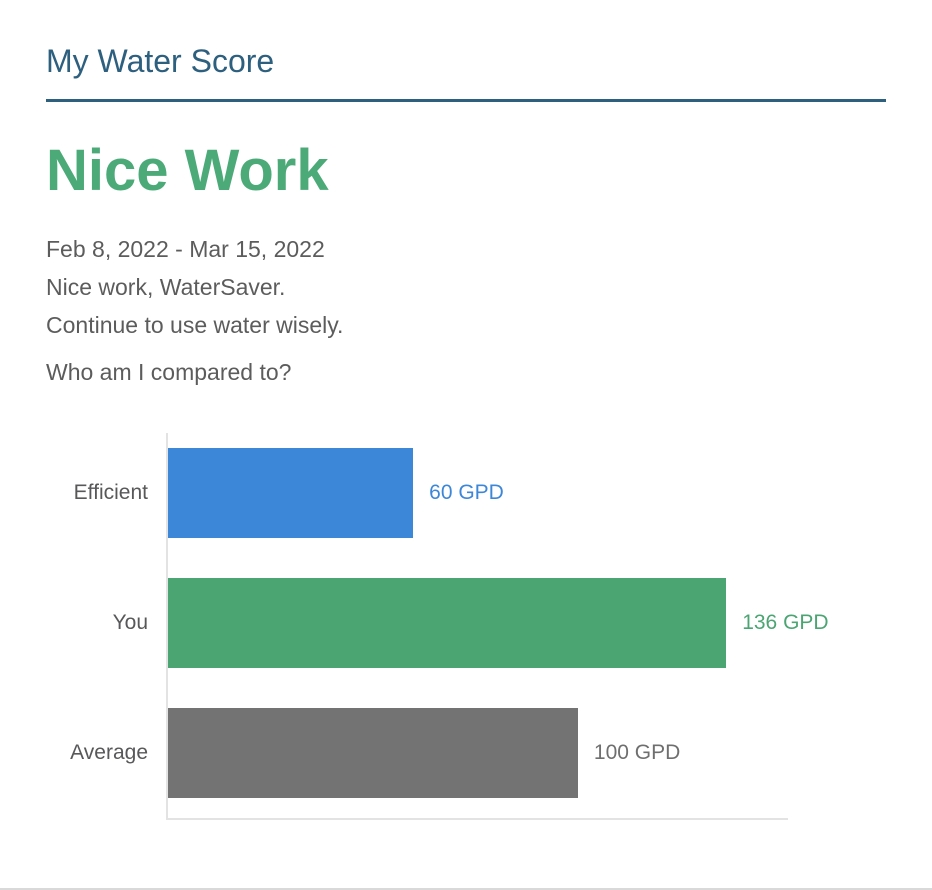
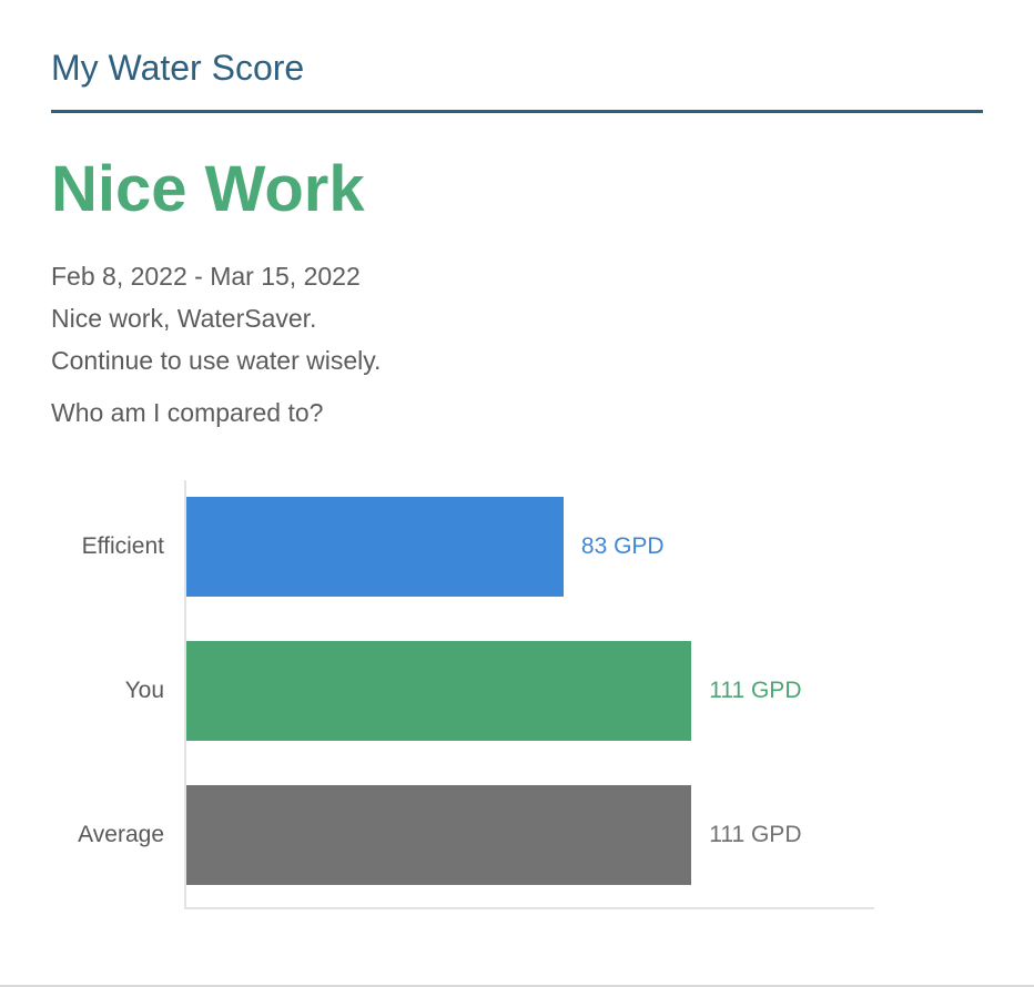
Efficient: 60 -> 83
You: 136 -> 111
Average: 100 -> 111
